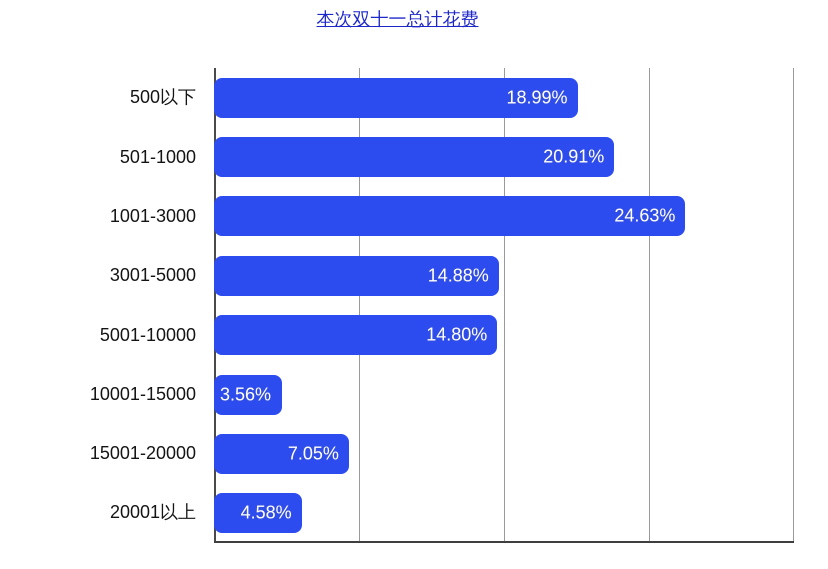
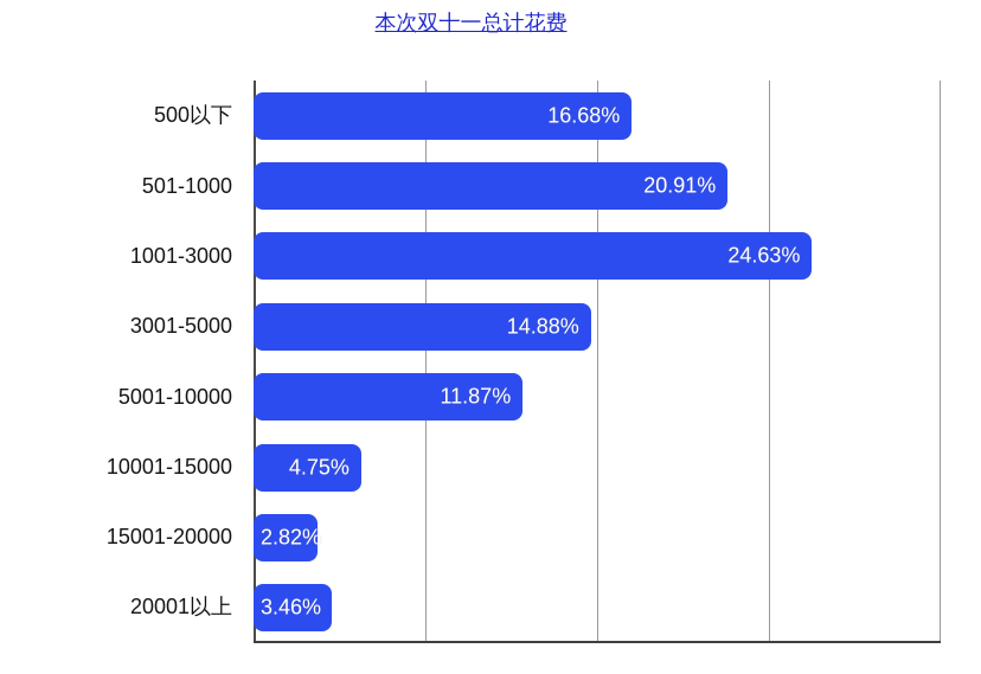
500以下: 18.99% -> 16.68%
5001-10000: 14.80% -> 11.87%
10001-15000: 3.56% -> 4.75%
15001-20000: 7.05% -> 2.82%
20001以上: 4.58% -> 3.46%
